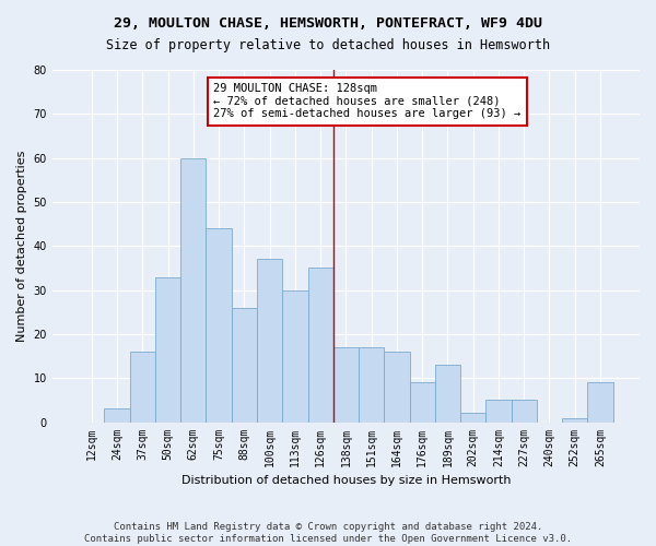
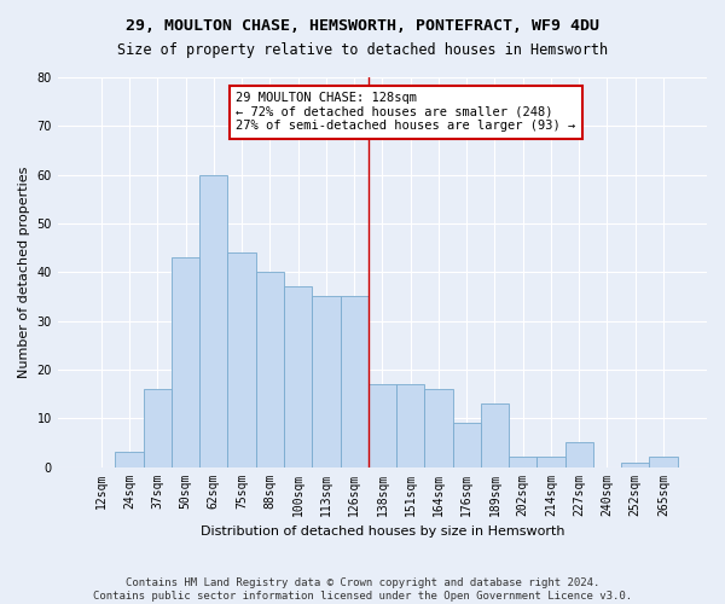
50sqm: 33 -> 43
88sqm: 26 -> 40
113sqm: 30 -> 35
214sqm: 5 -> 2
265sqm: 9 -> 2
